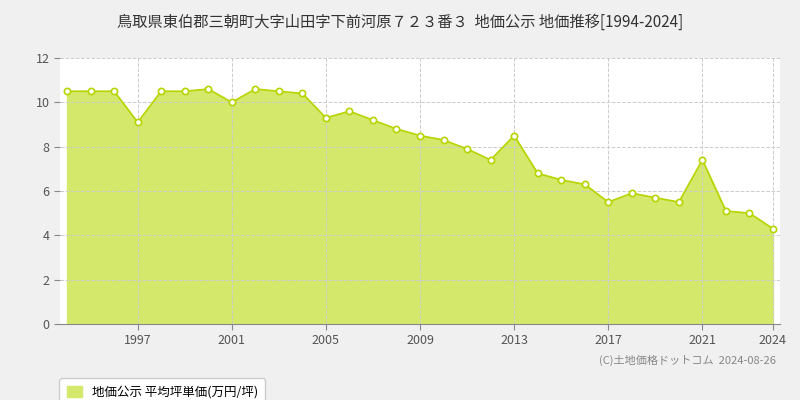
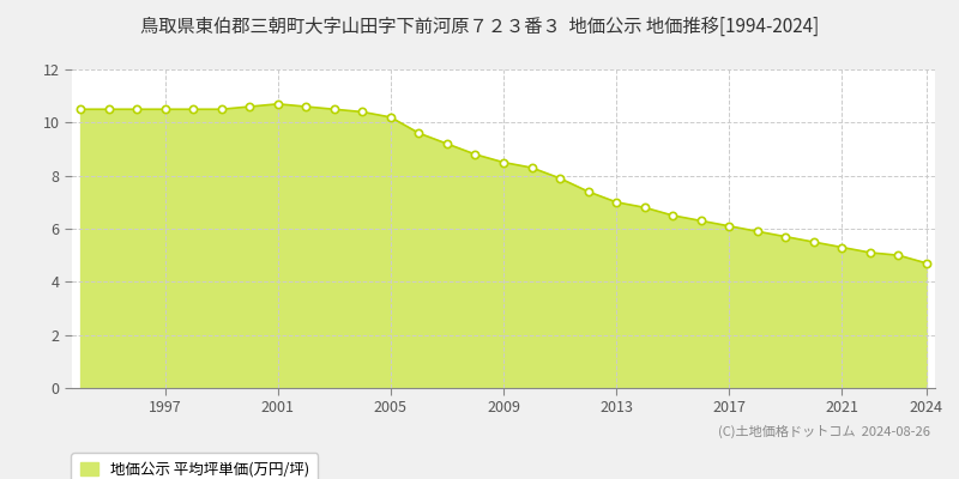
1997: 9.1 -> 10.5
2001: 10.0 -> 10.7
2005: 9.3 -> 10.2
2013: 8.5 -> 7.0
2017: 5.5 -> 6.1
2021: 7.4 -> 5.3
2024: 4.3 -> 4.7
